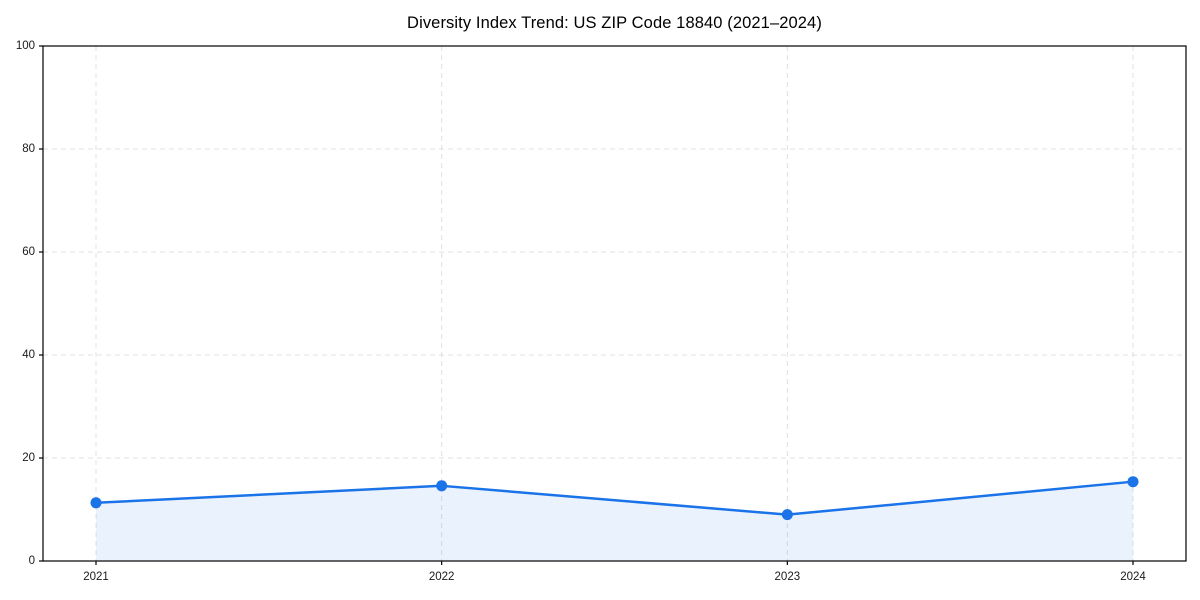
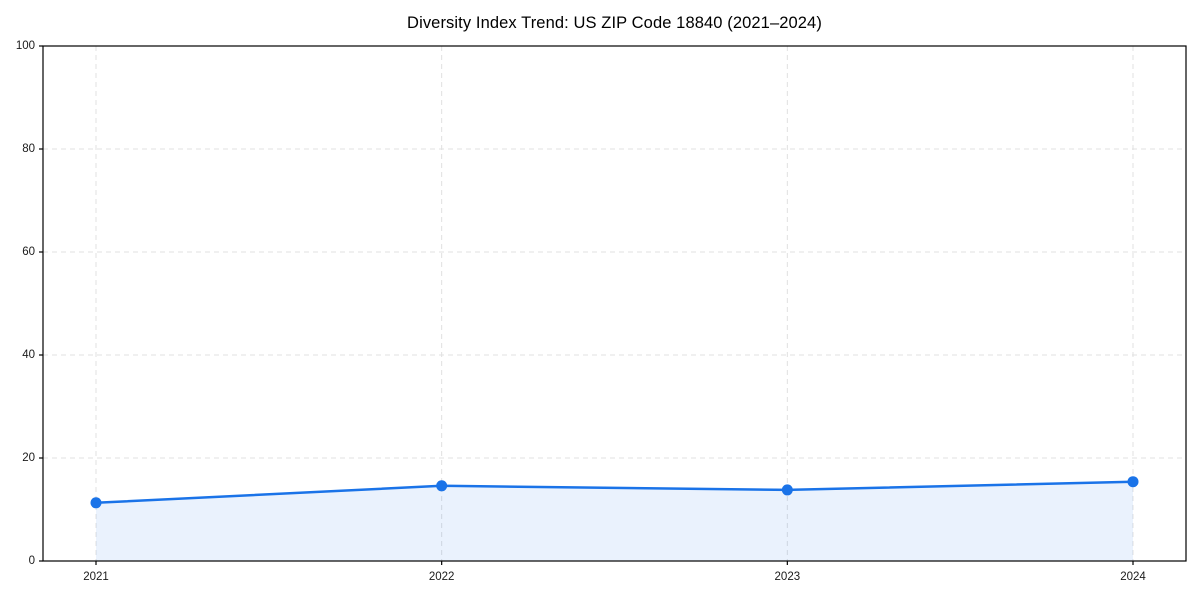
2023: 9 -> 14
